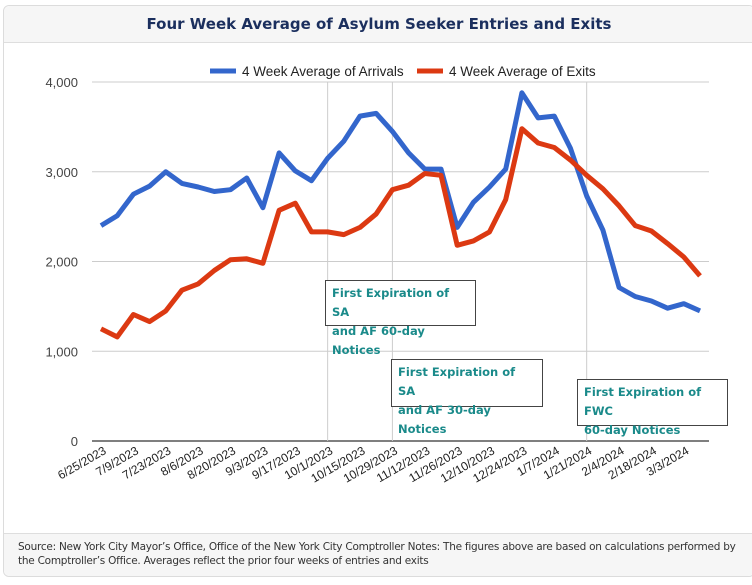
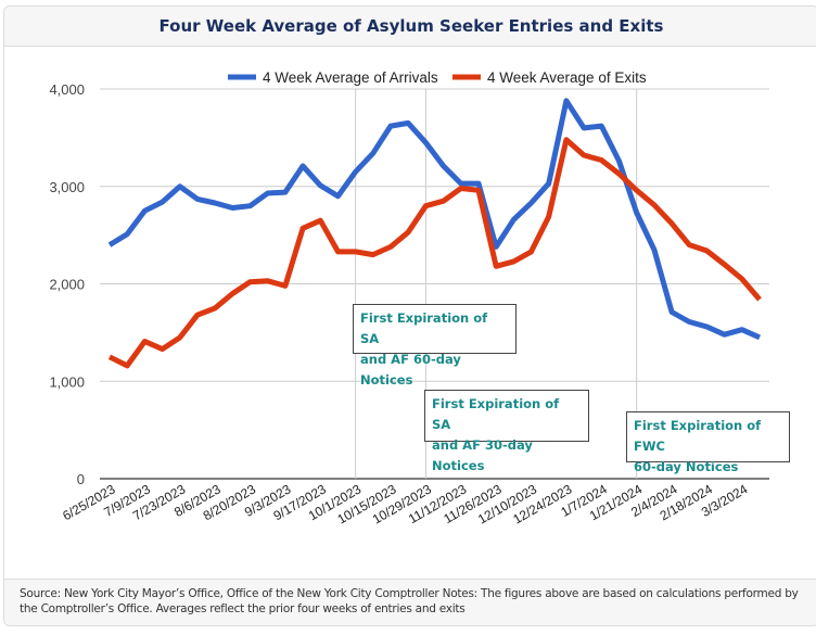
4 Week Average of Arrivals/9/3/2023: 2600 -> 2900
